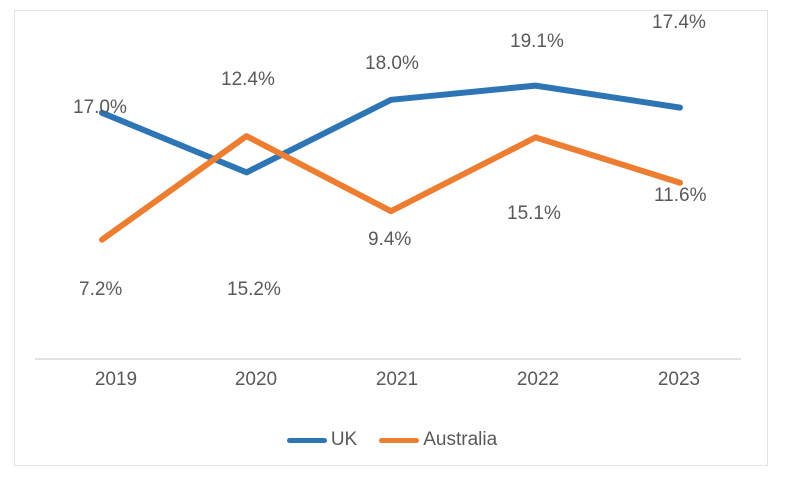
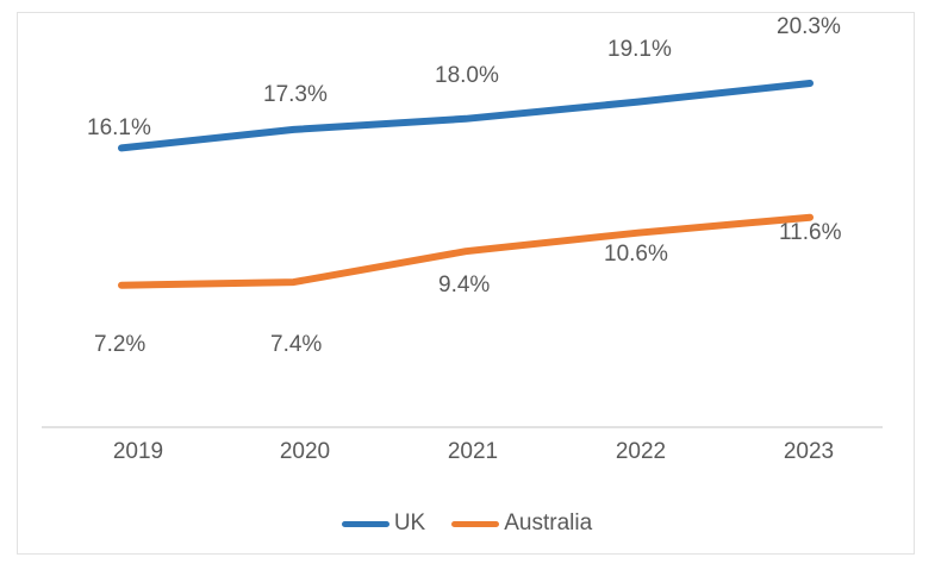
UK/2019: 17.0% -> 16.1%
UK/2020: 12.4% -> 17.3%
Australia/2020: 15.2% -> 7.4%
Australia/2022: 15.1% -> 10.6%
UK/2023: 17.4% -> 20.3%
